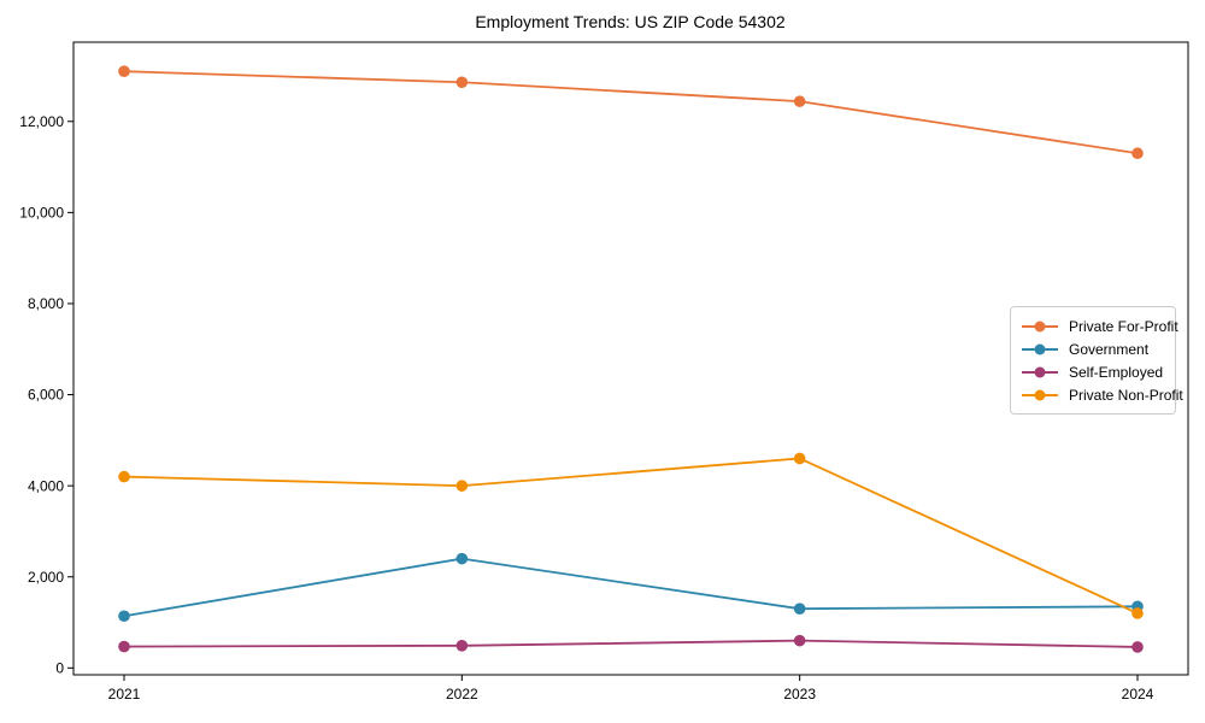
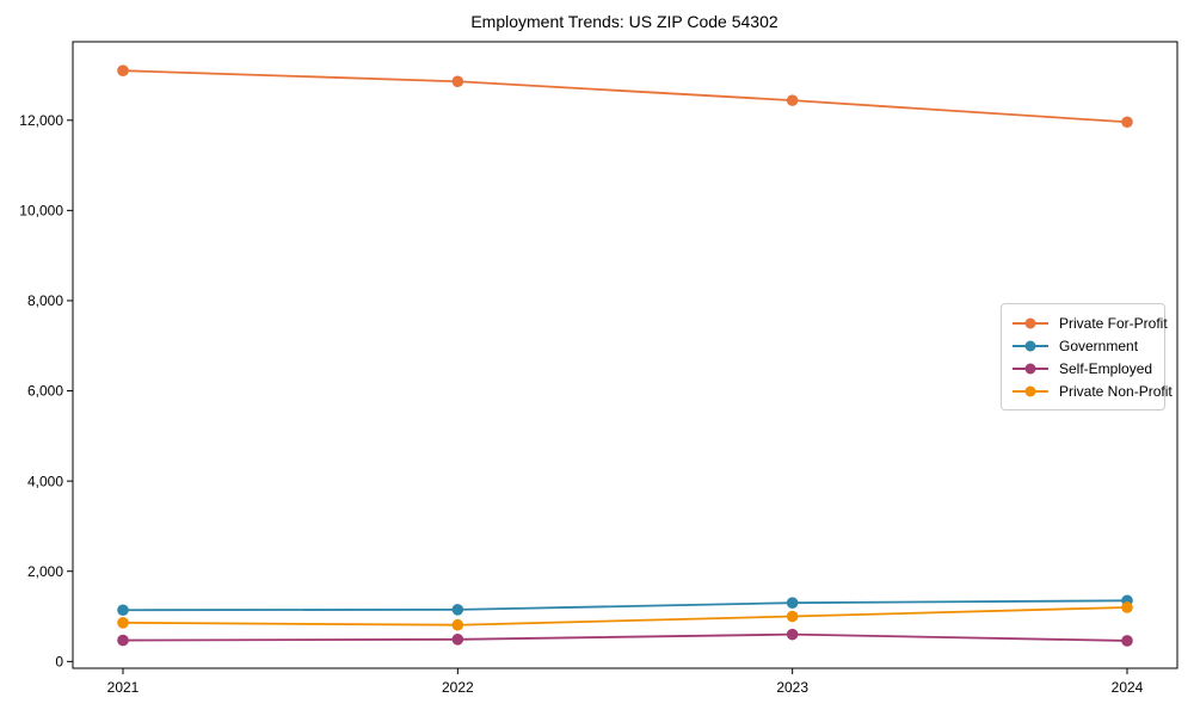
Private Non-Profit/2021: 4200 -> 900
Government/2022: 2400 -> 1200
Private Non-Profit/2022: 4000 -> 800
Private Non-Profit/2023: 4600 -> 1000
Private For-Profit/2024: 11300 -> 12000
